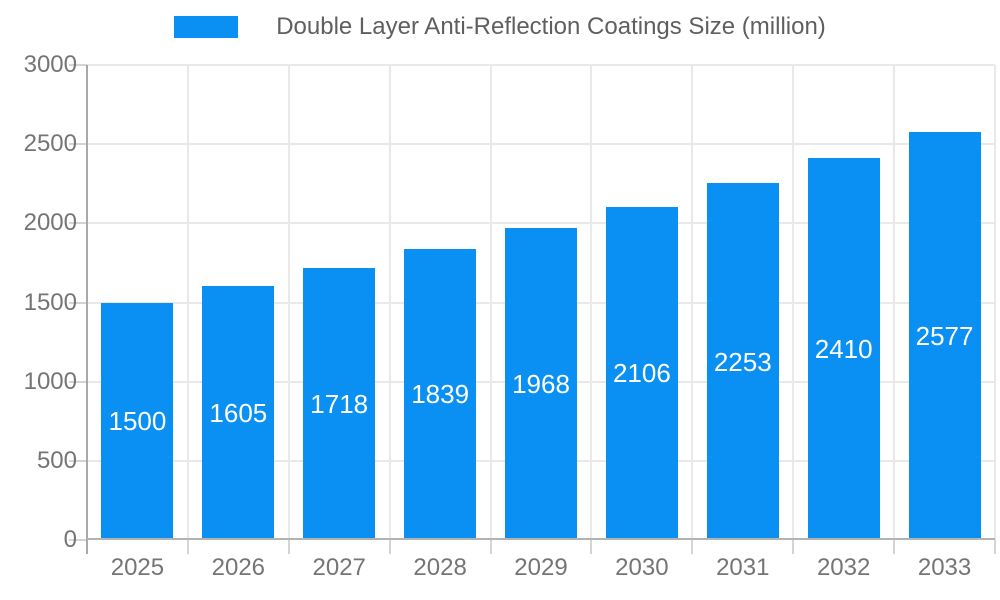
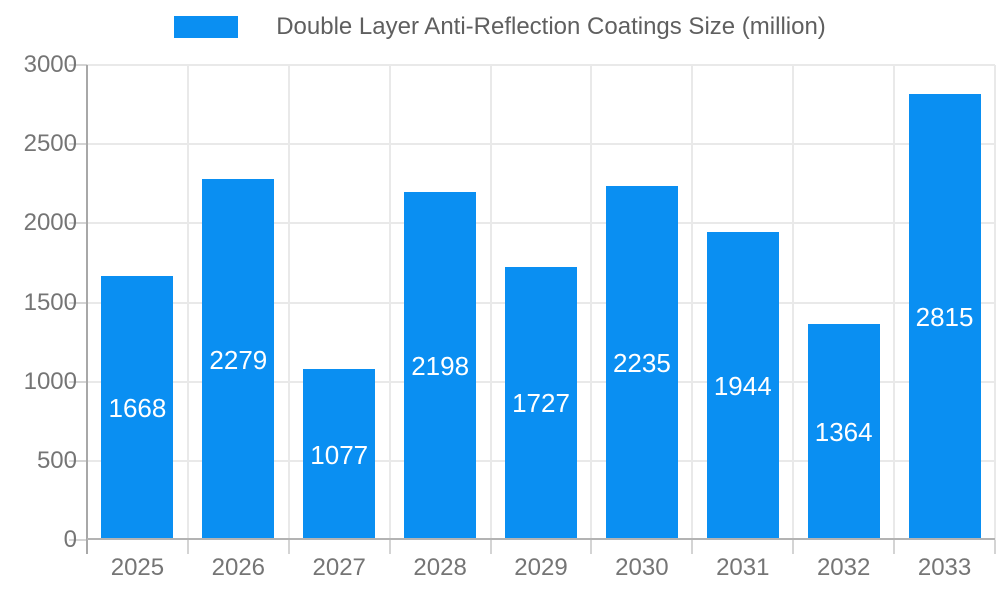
2025: 1500 -> 1668
2026: 1605 -> 2279
2027: 1718 -> 1077
2028: 1839 -> 2198
2029: 1968 -> 1727
2030: 2106 -> 2235
2031: 2253 -> 1944
2032: 2410 -> 1364
2033: 2577 -> 2815
